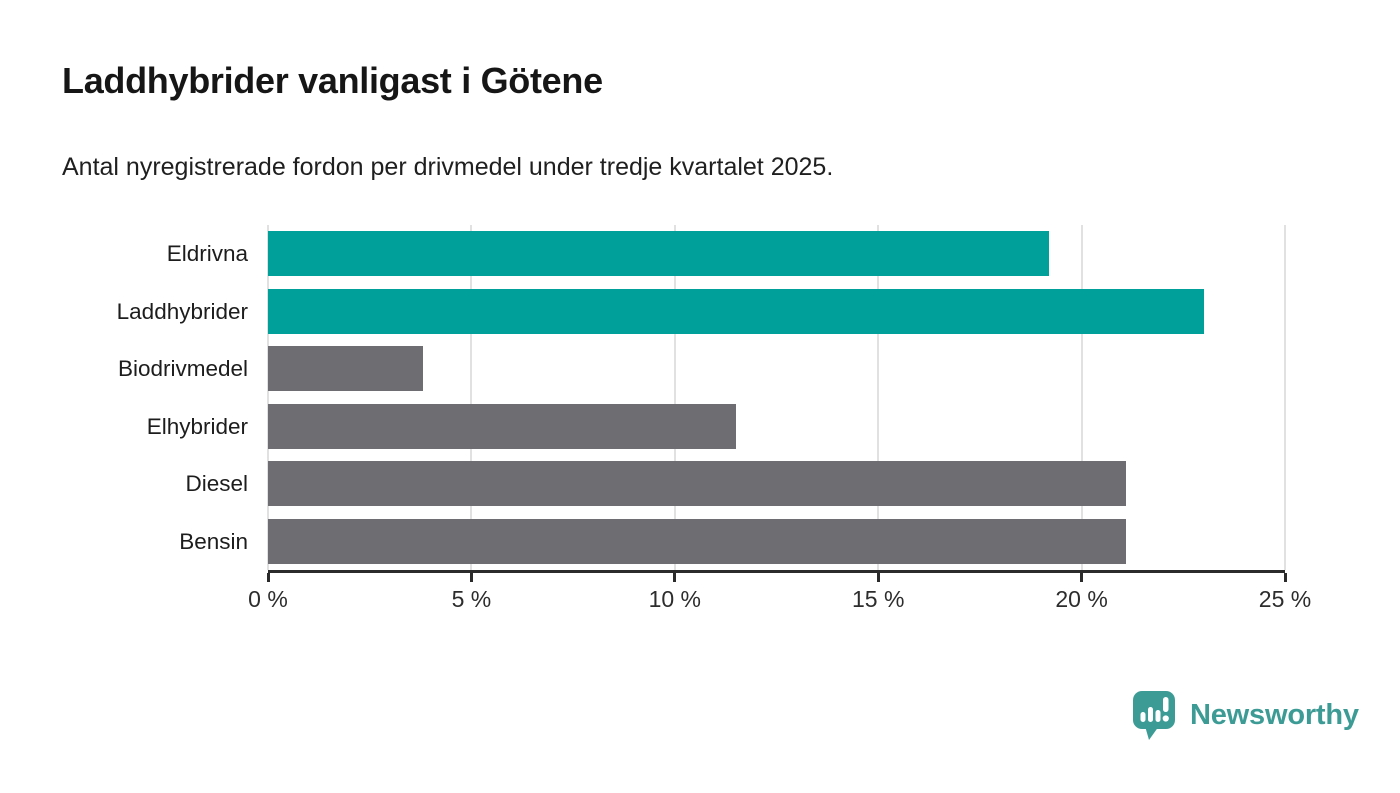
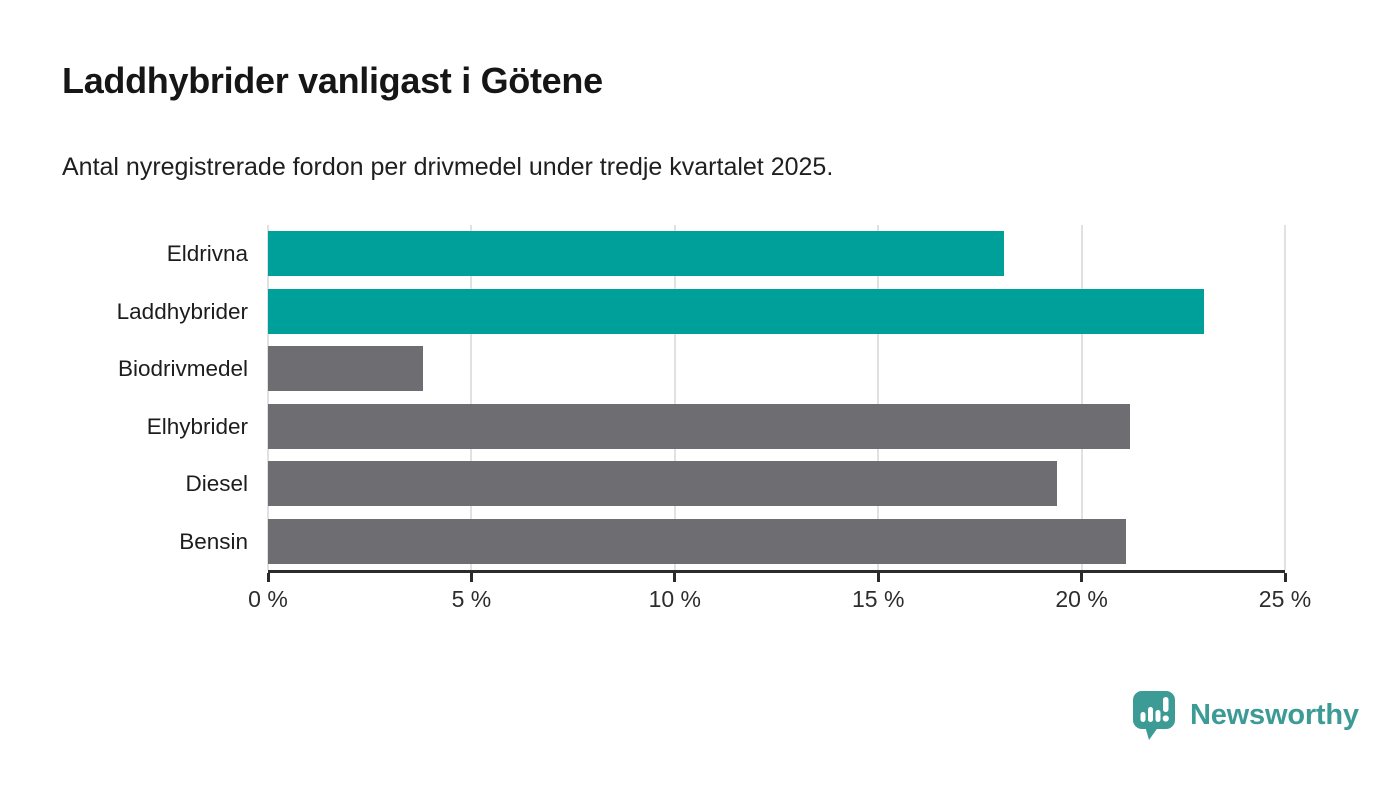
Eldrivna: 19.2% -> 18.1%
Elhybrider: 11.5% -> 21.2%
Diesel: 21.1% -> 19.4%
